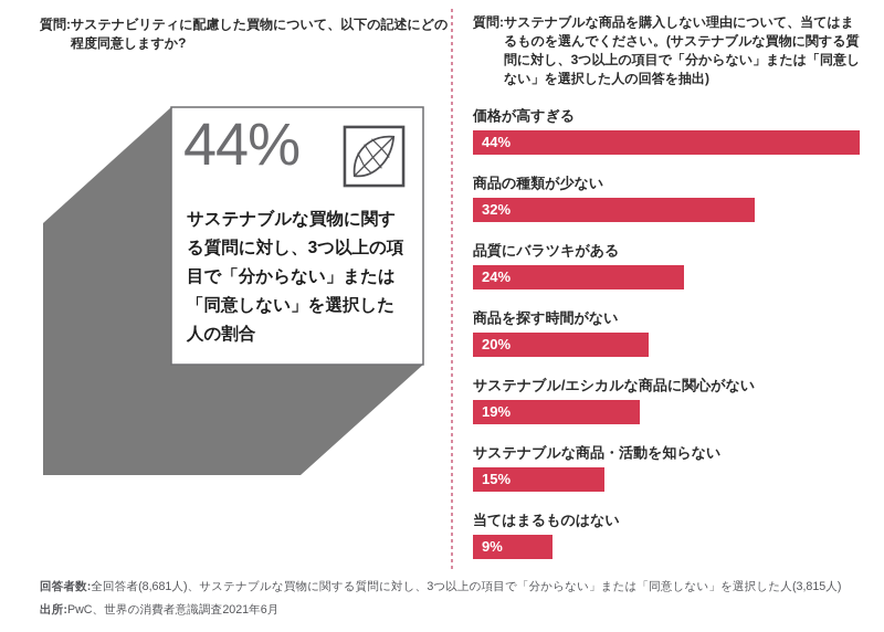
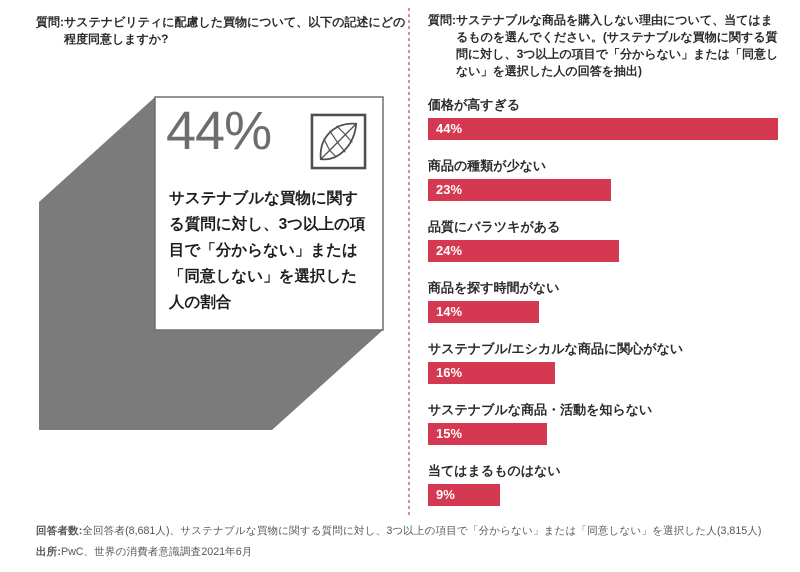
商品の種類が少ない: 32% -> 23%
商品を探す時間がない: 20% -> 14%
サステナブル/エシカルな商品に関心がない: 19% -> 16%
